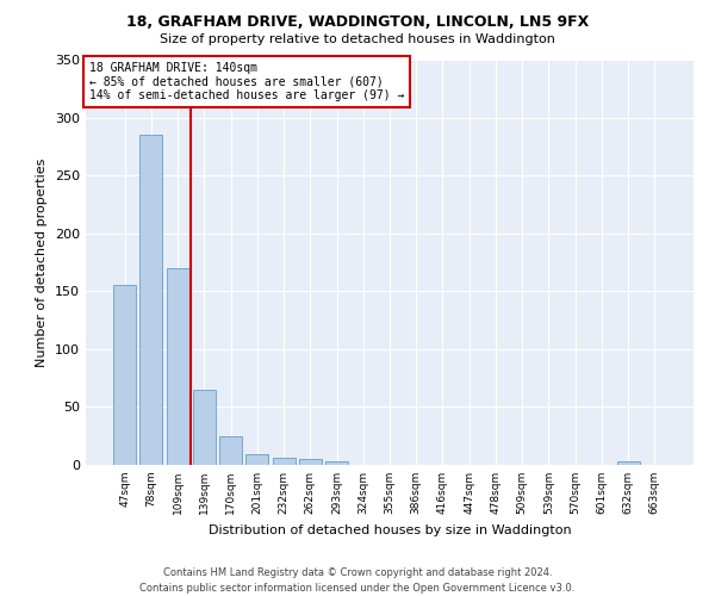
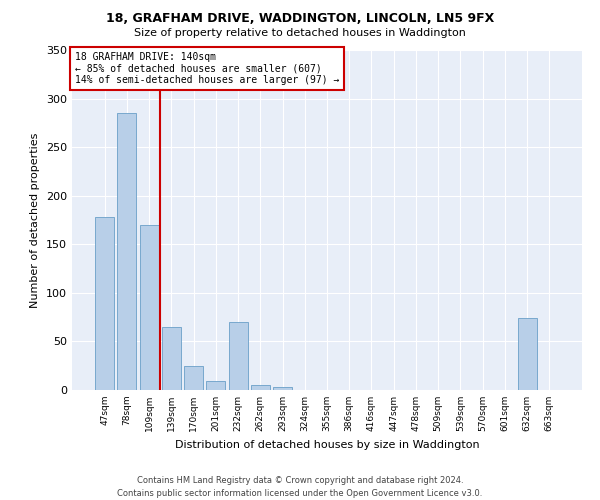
47sqm: 155 -> 178
232sqm: 6 -> 70
632sqm: 3 -> 74
